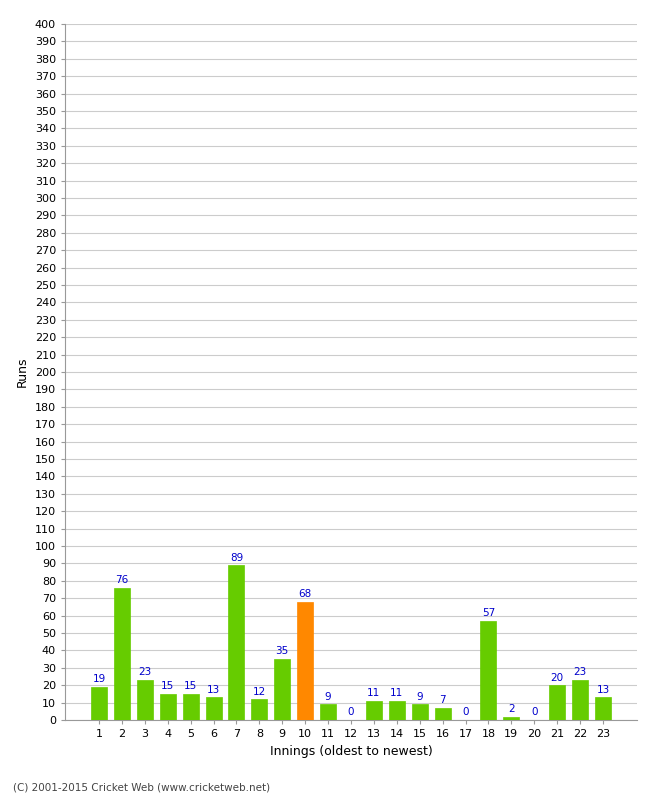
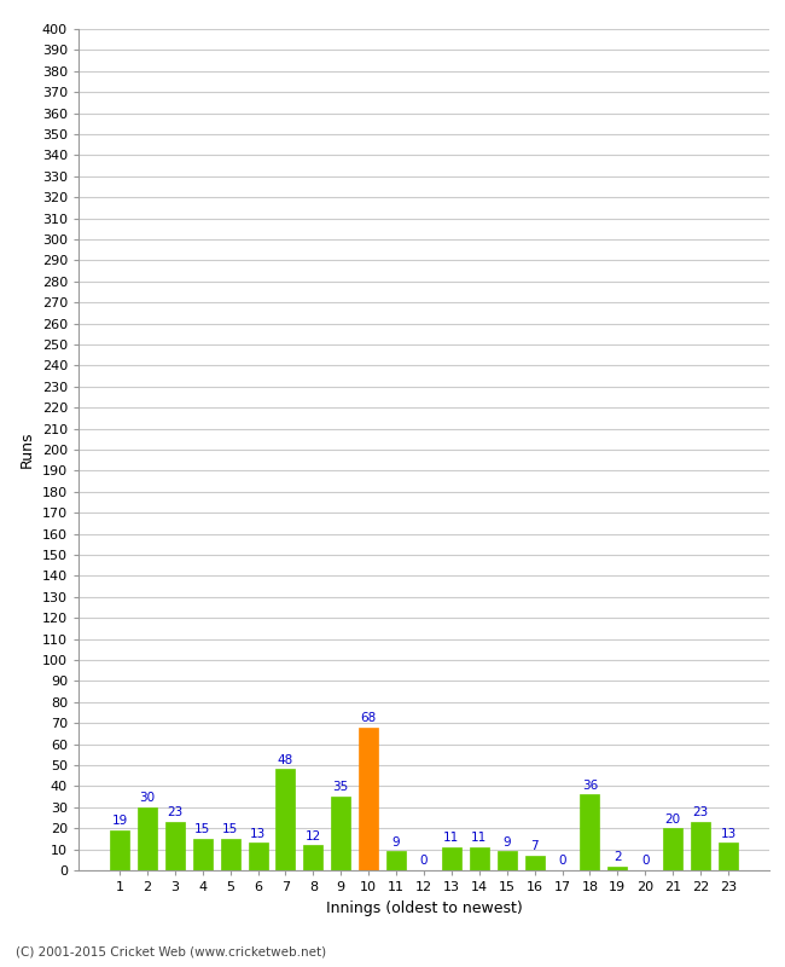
2: 76 -> 30
7: 89 -> 48
18: 57 -> 36
